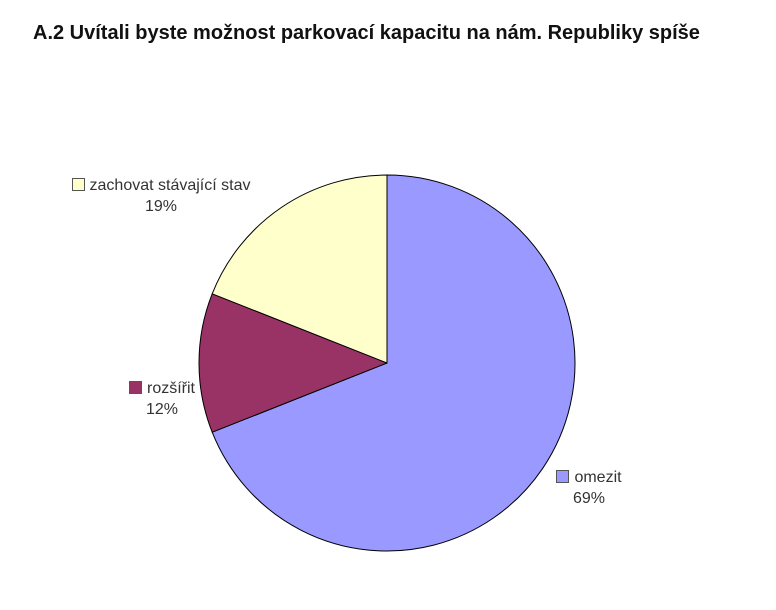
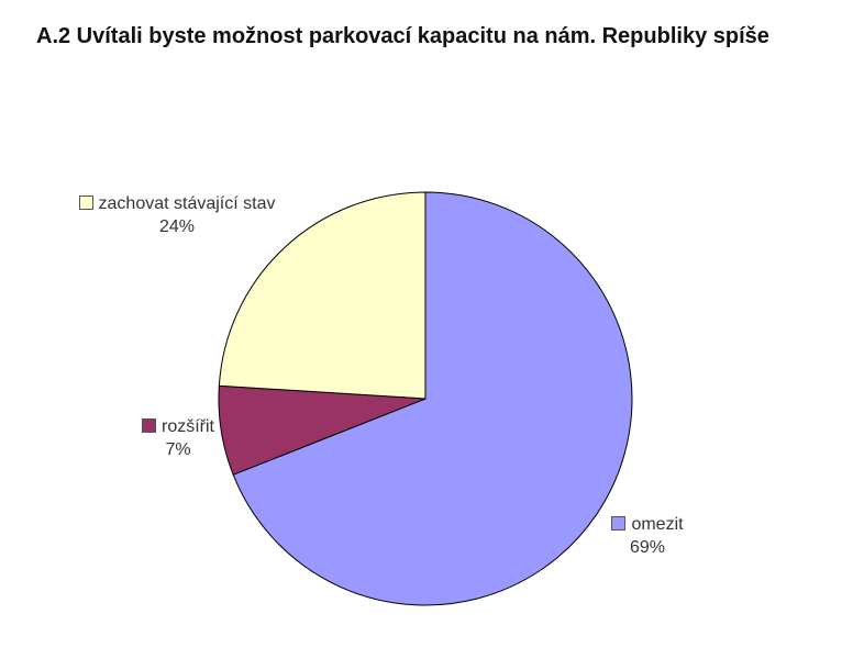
rozšířit: 12% -> 7%
zachovat stávající stav: 19% -> 24%
